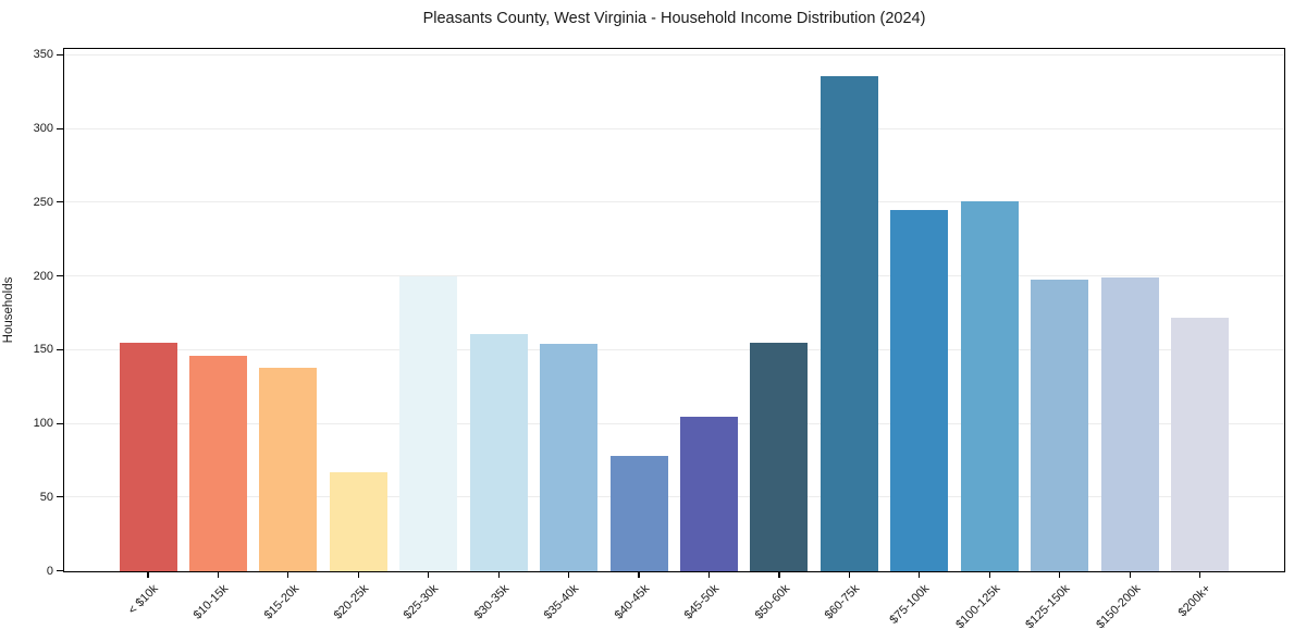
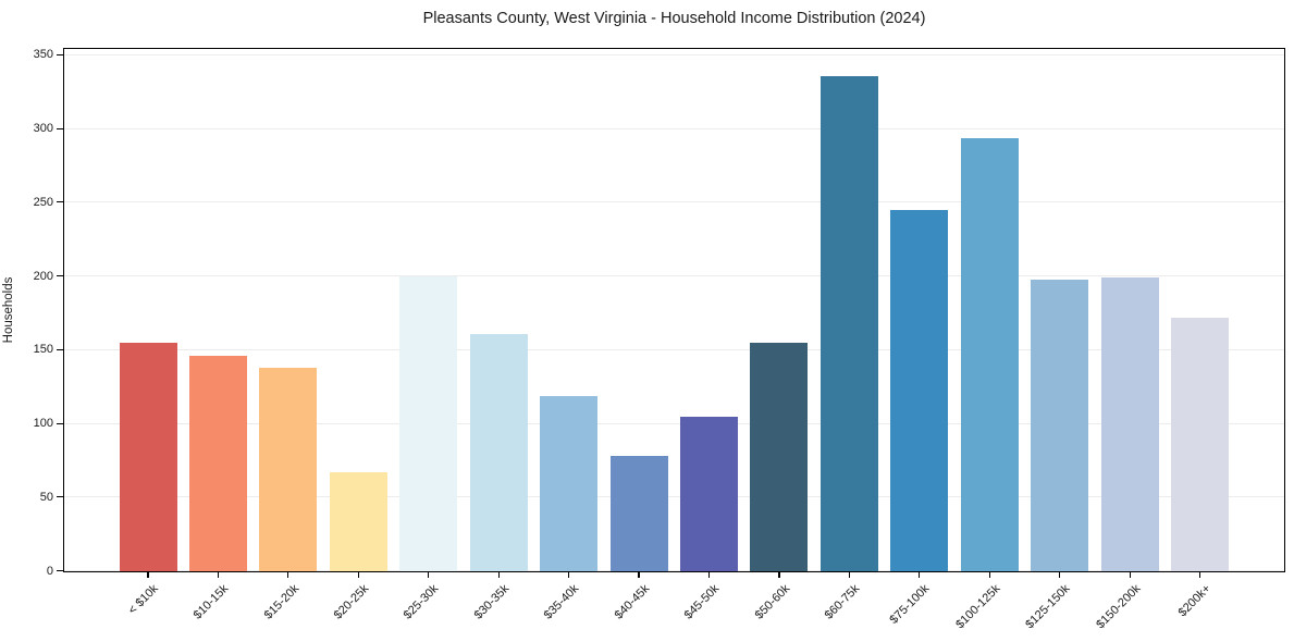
$35-40k: 154 -> 119
$100-125k: 251 -> 294
